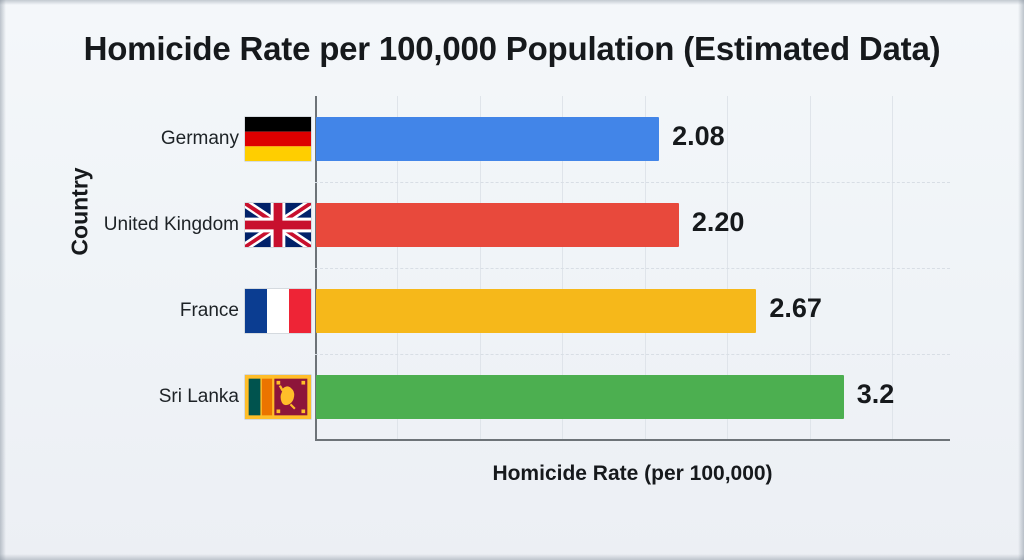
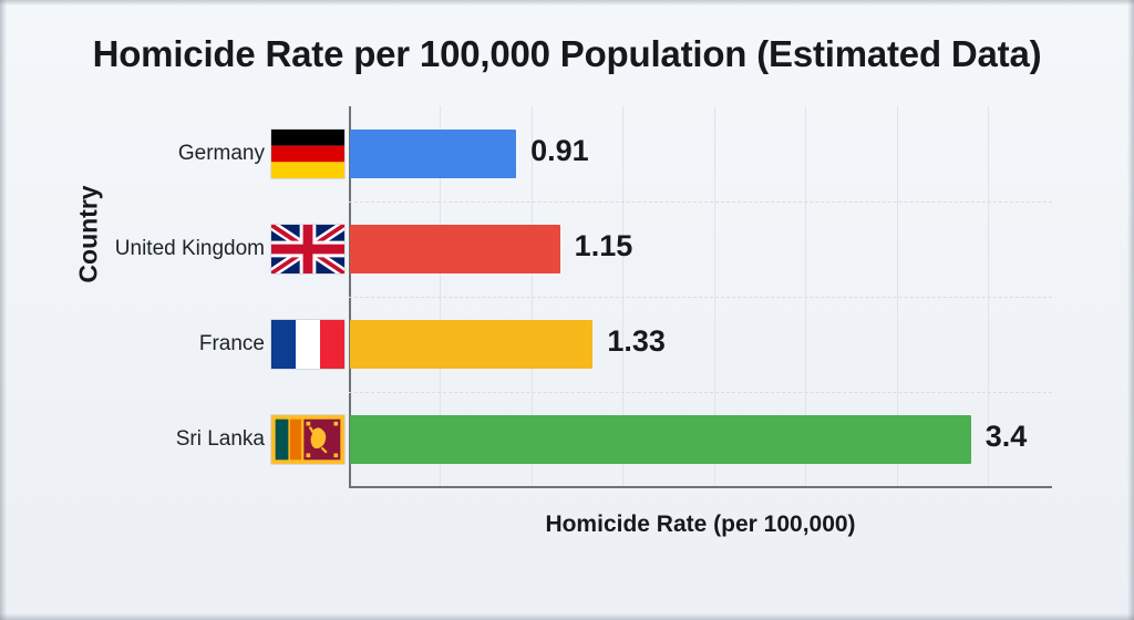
Germany: 2.08 -> 0.91
United Kingdom: 2.20 -> 1.15
France: 2.67 -> 1.33
Sri Lanka: 3.2 -> 3.4
